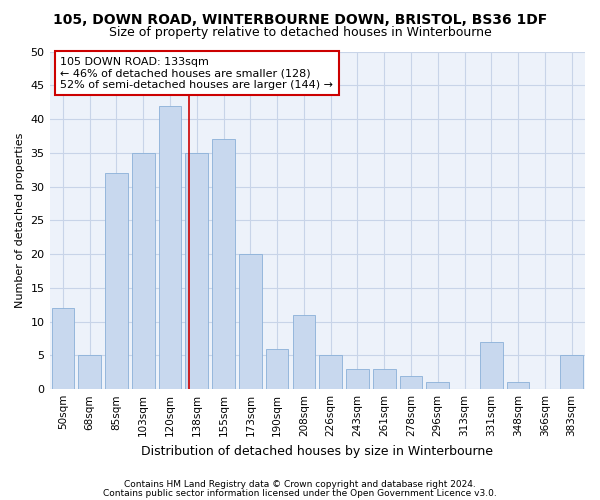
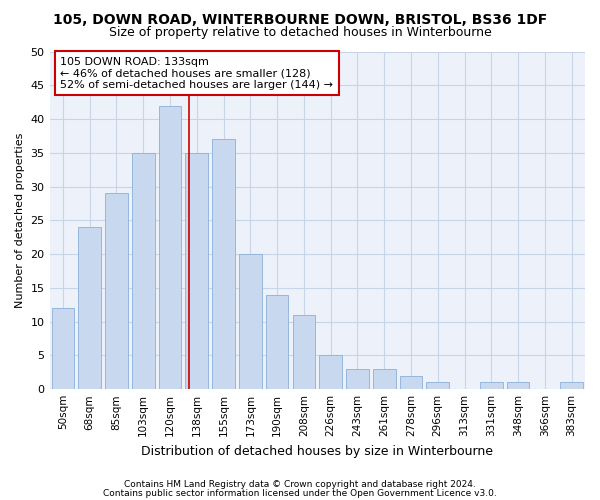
68sqm: 5 -> 24
85sqm: 32 -> 29
190sqm: 6 -> 14
331sqm: 7 -> 1
383sqm: 5 -> 1
